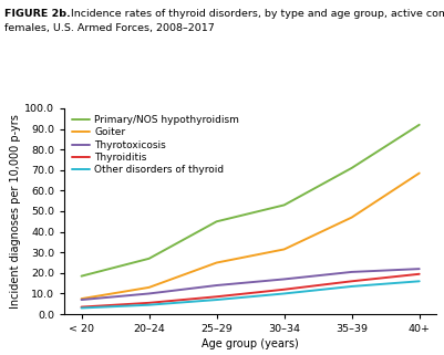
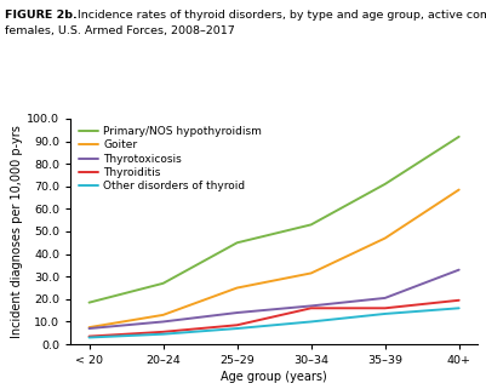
Thyroiditis/30–34: 12 -> 16
Thyrotoxicosis/40+: 22 -> 33
